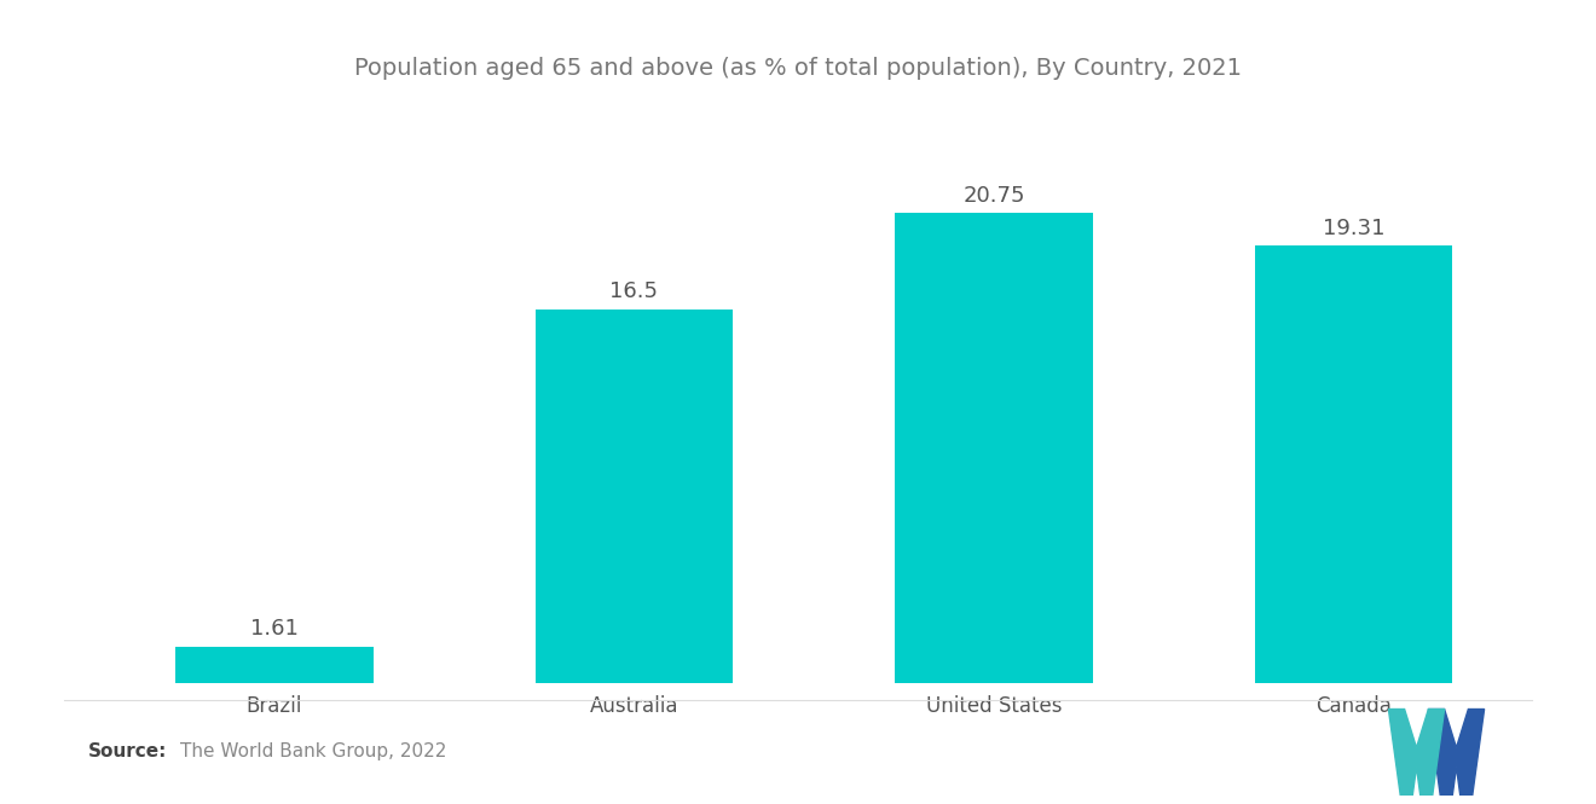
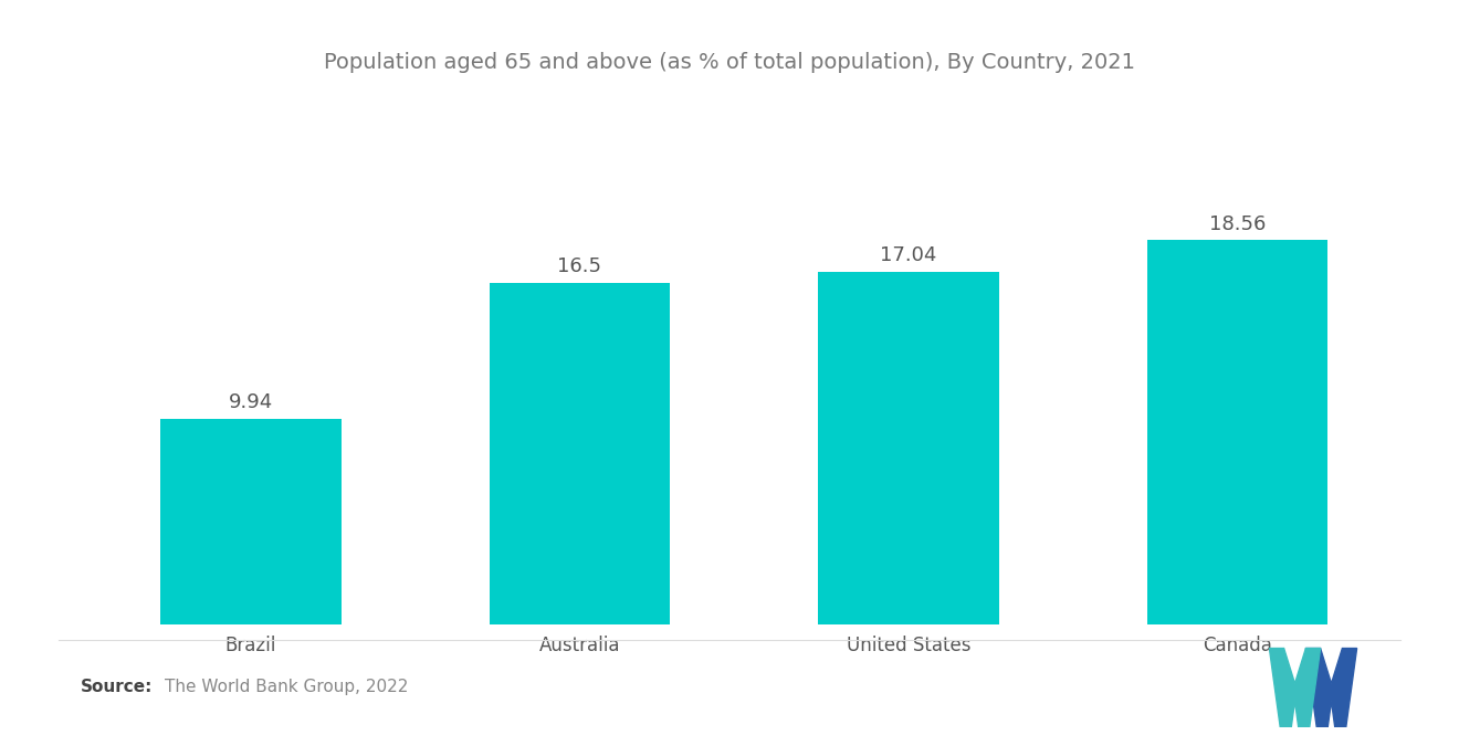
Brazil: 1.61 -> 9.94
United States: 20.75 -> 17.04
Canada: 19.31 -> 18.56
